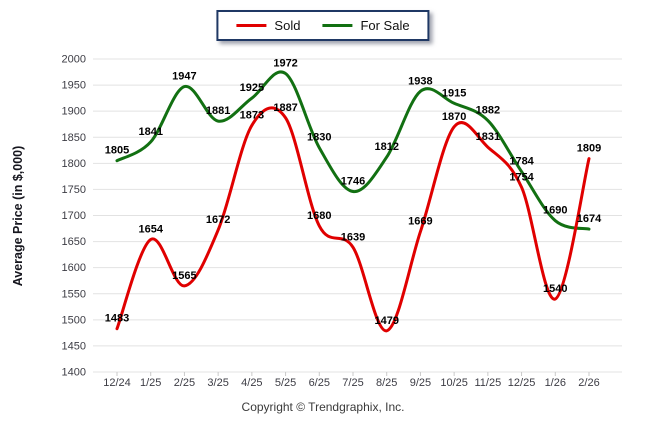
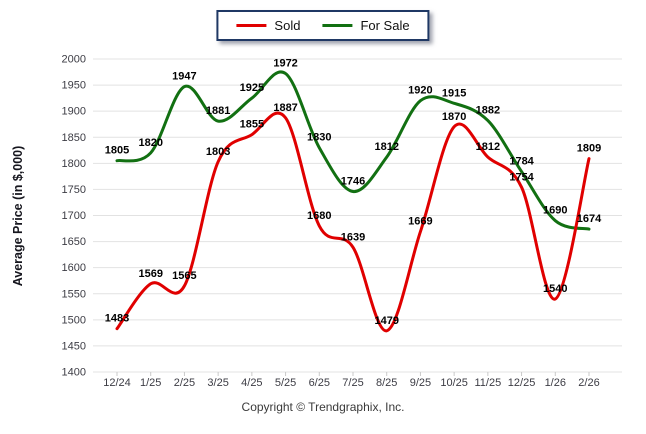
For Sale/1/25: 1841 -> 1820
Sold/1/25: 1654 -> 1569
Sold/3/25: 1672 -> 1803
Sold/4/25: 1873 -> 1855
For Sale/9/25: 1938 -> 1920
Sold/11/25: 1831 -> 1812
